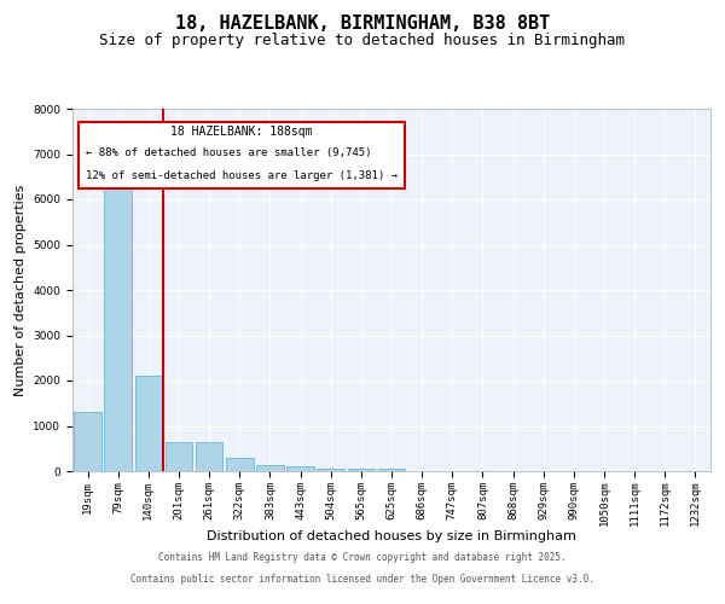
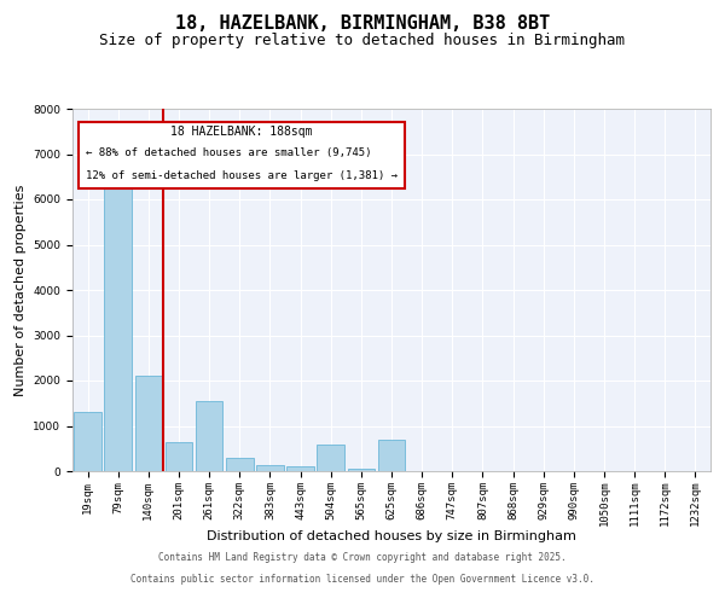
261sqm: 650 -> 1550
504sqm: 50 -> 600
625sqm: 50 -> 700
